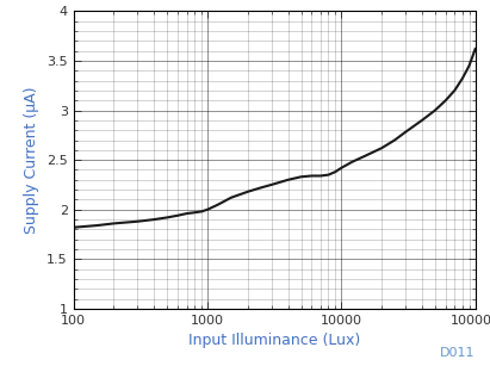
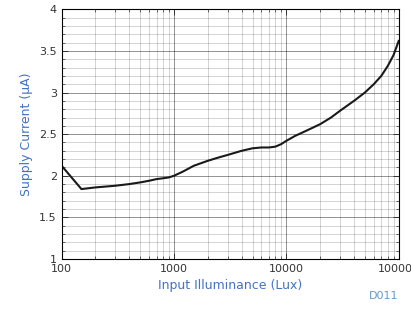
100: 1.82 -> 2.12
